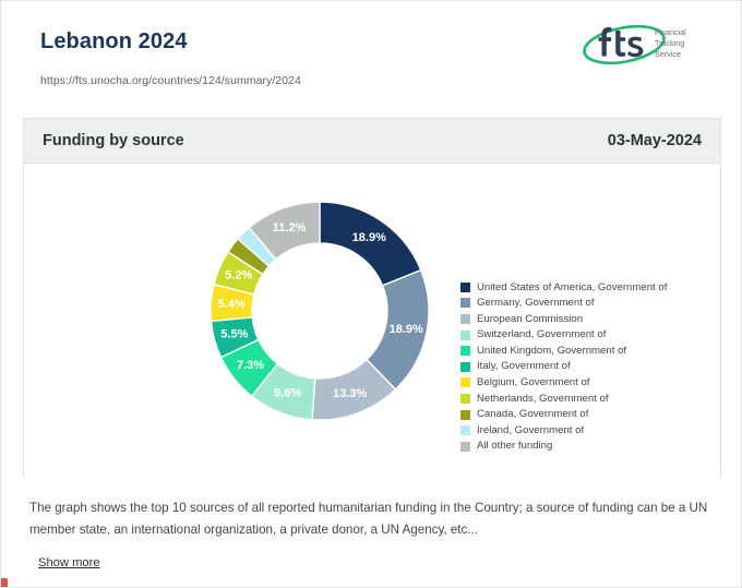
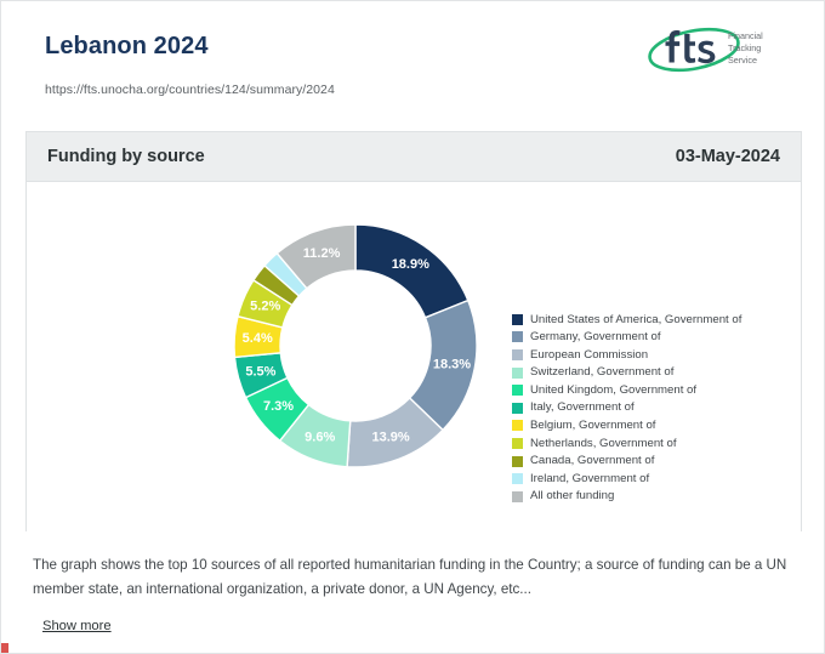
Germany, Government of: 18.9% -> 18.3%
European Commission: 13.3% -> 13.9%
